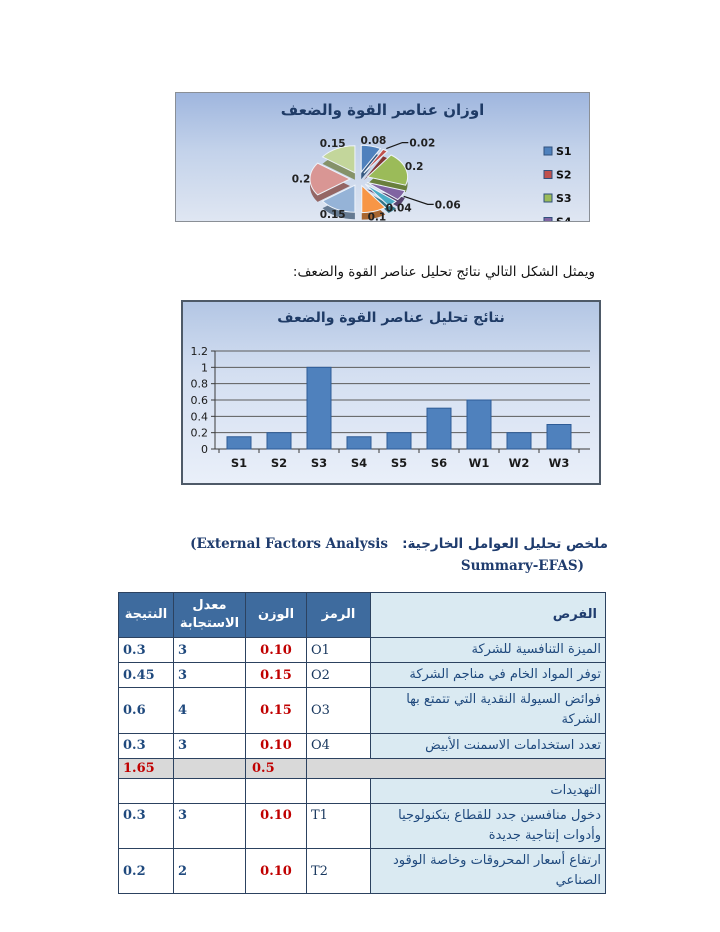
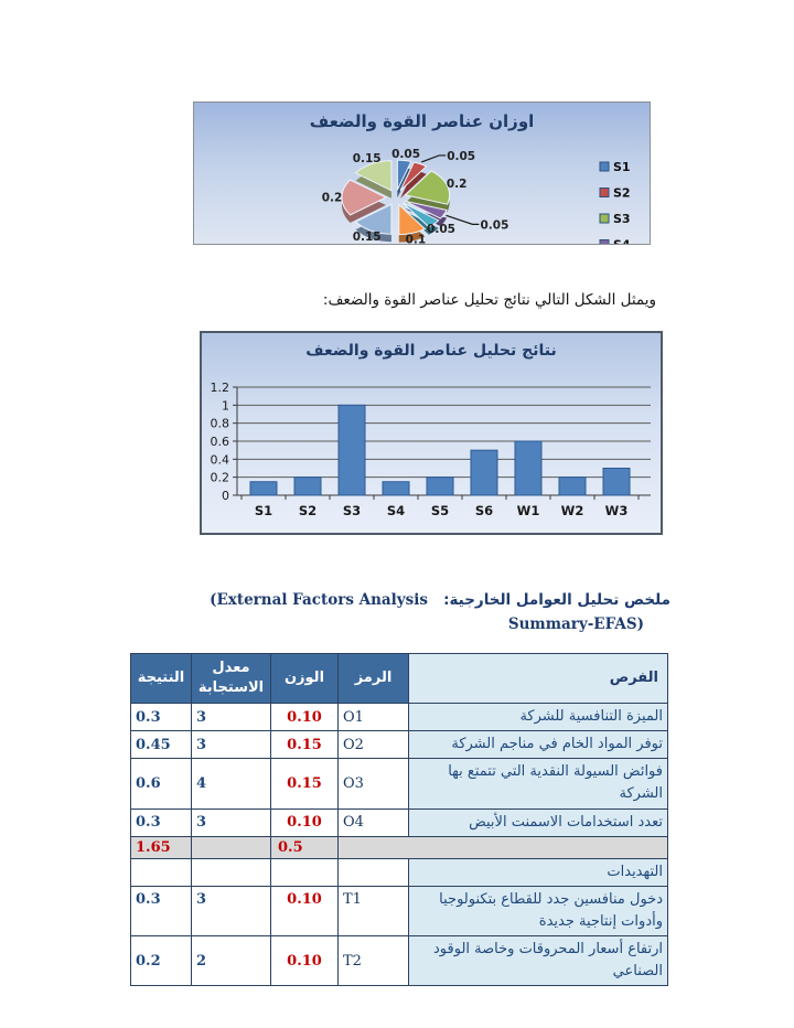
اوزان عناصر القوة والضعف/S1: 0.08 -> 0.05
اوزان عناصر القوة والضعف/S2: 0.02 -> 0.05
اوزان عناصر القوة والضعف/S4: 0.06 -> 0.05
اوزان عناصر القوة والضعف/S5: 0.04 -> 0.05
